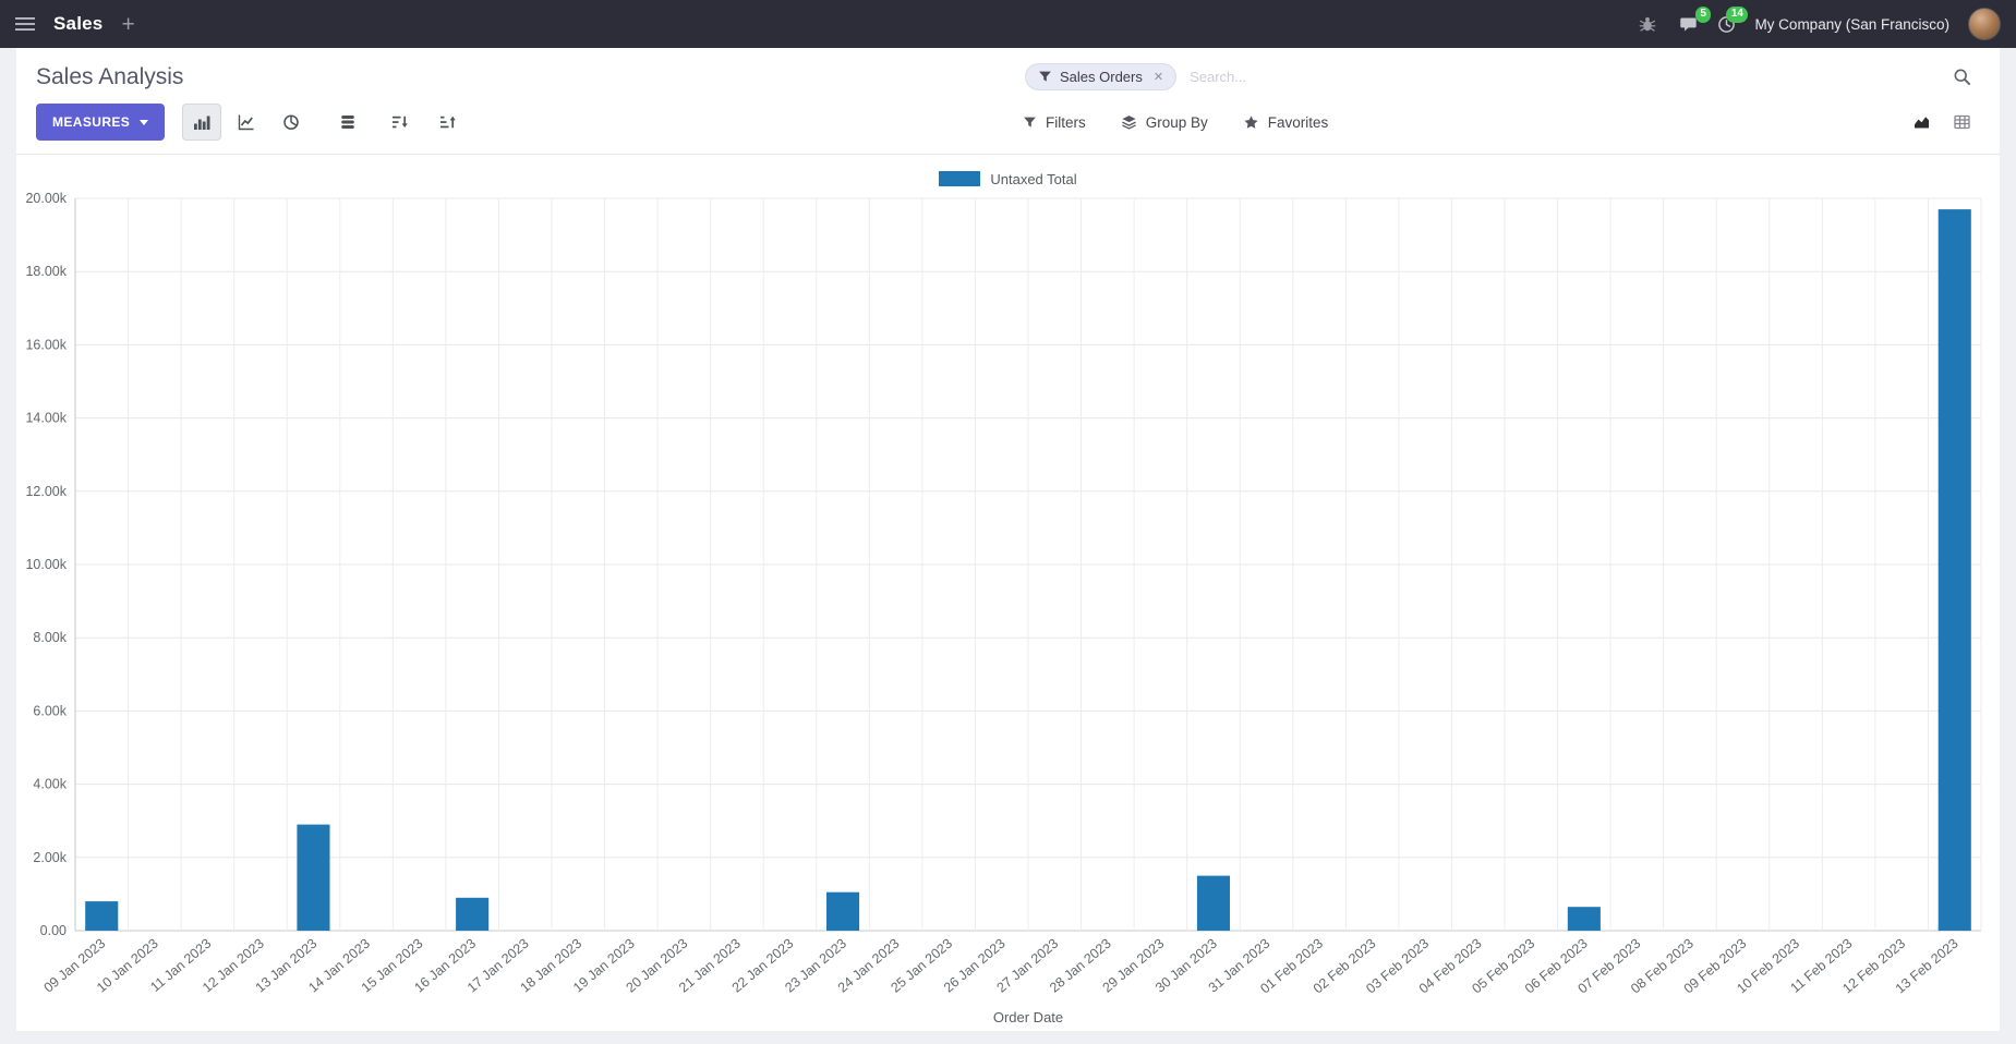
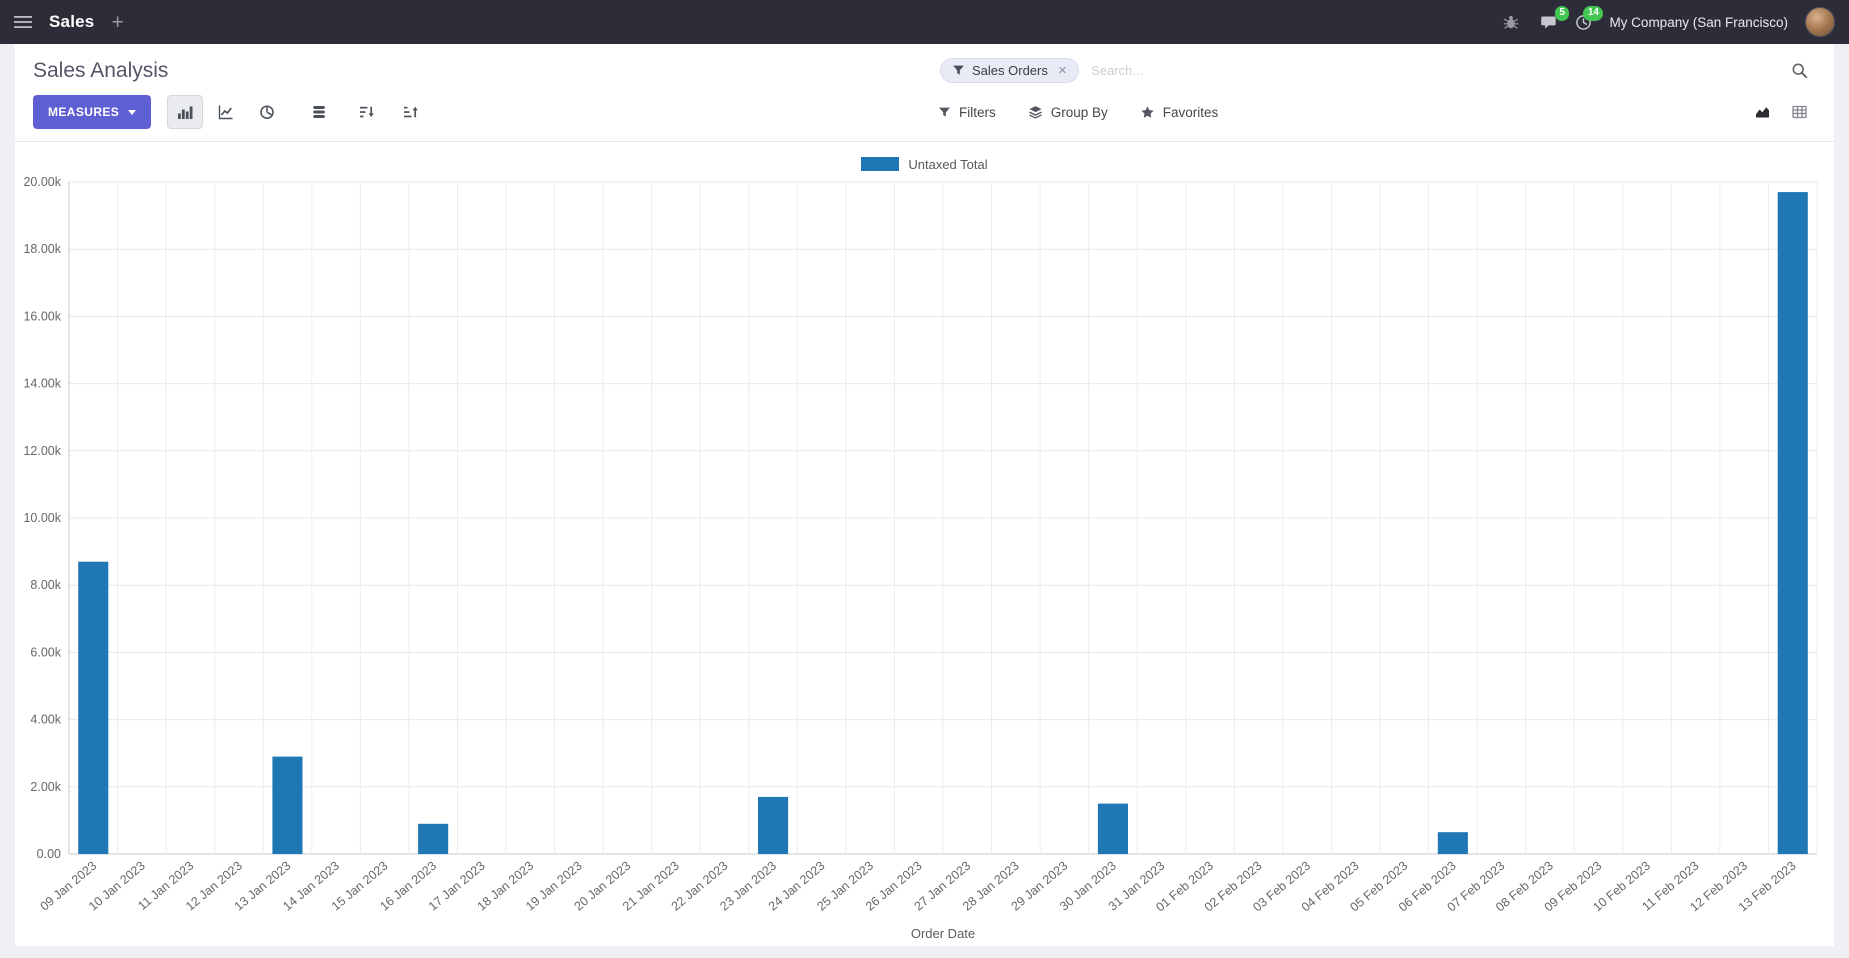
09 Jan 2023: 0.8k -> 8.7k
23 Jan 2023: 1.0k -> 1.7k
